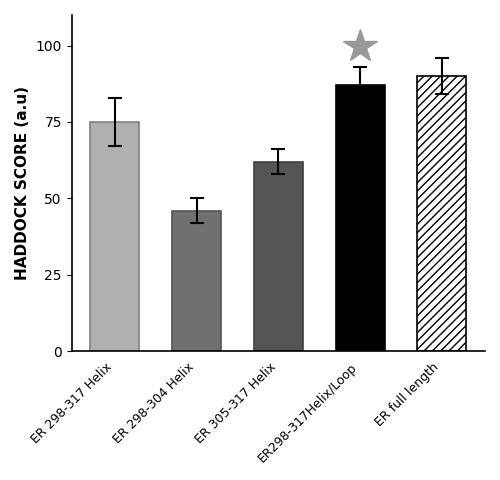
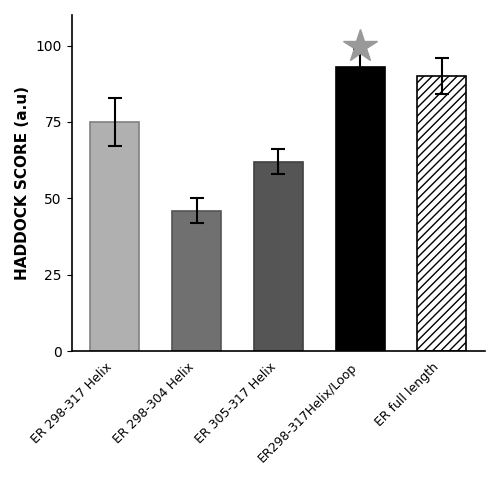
ER298-317Helix/Loop: 87 -> 93
